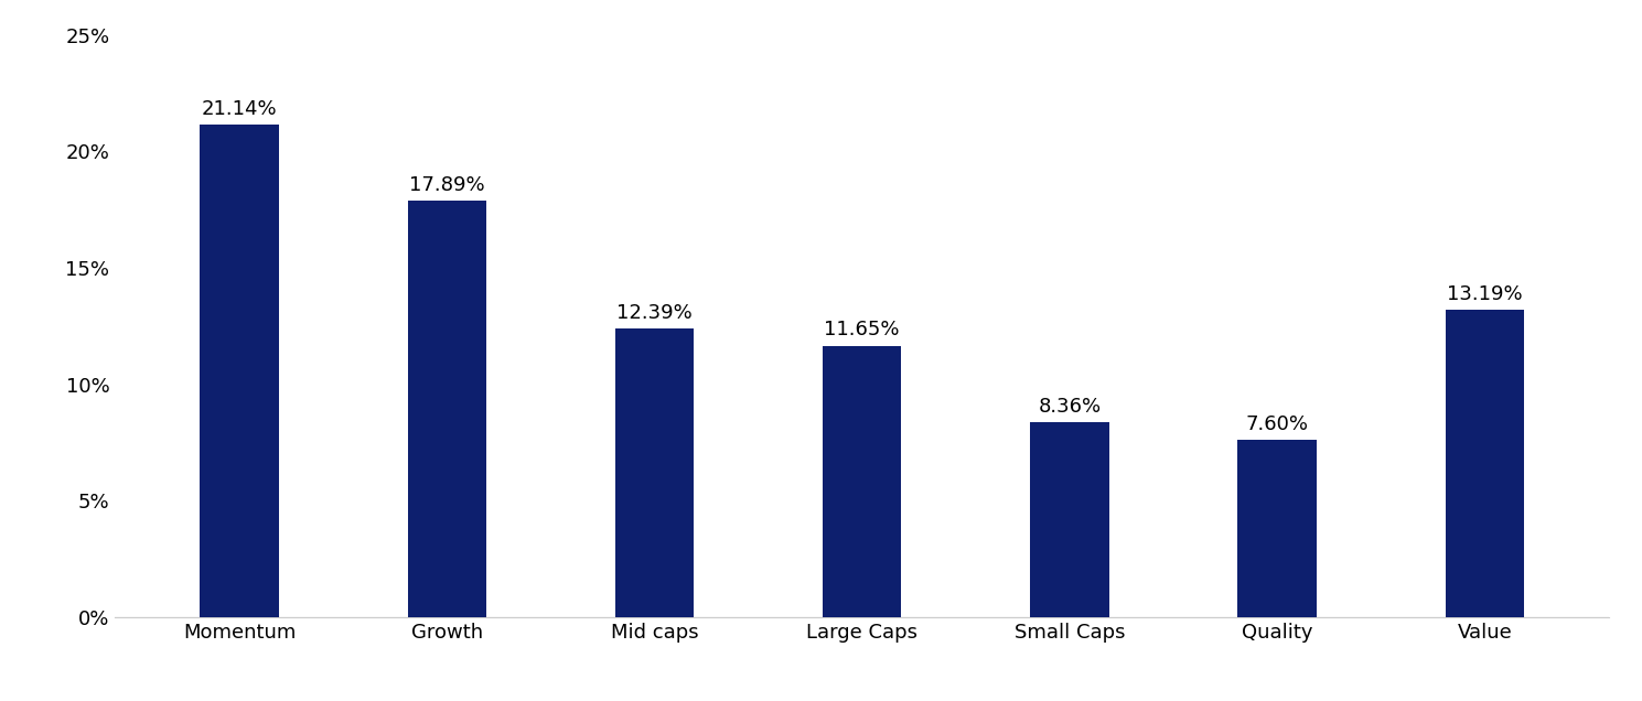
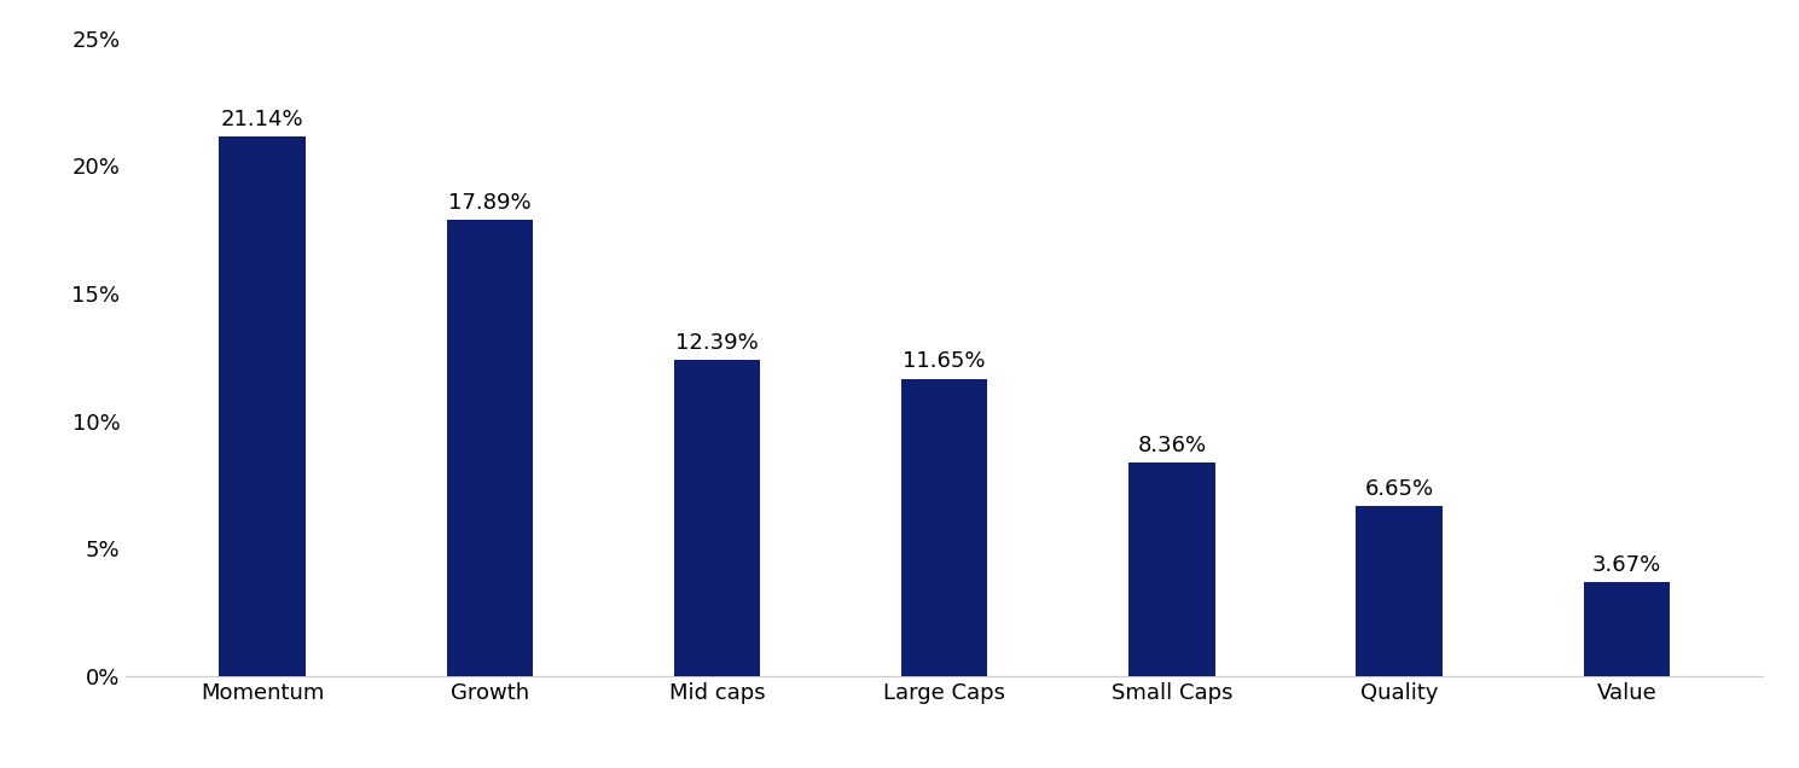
Quality: 7.60% -> 6.65%
Value: 13.19% -> 3.67%
